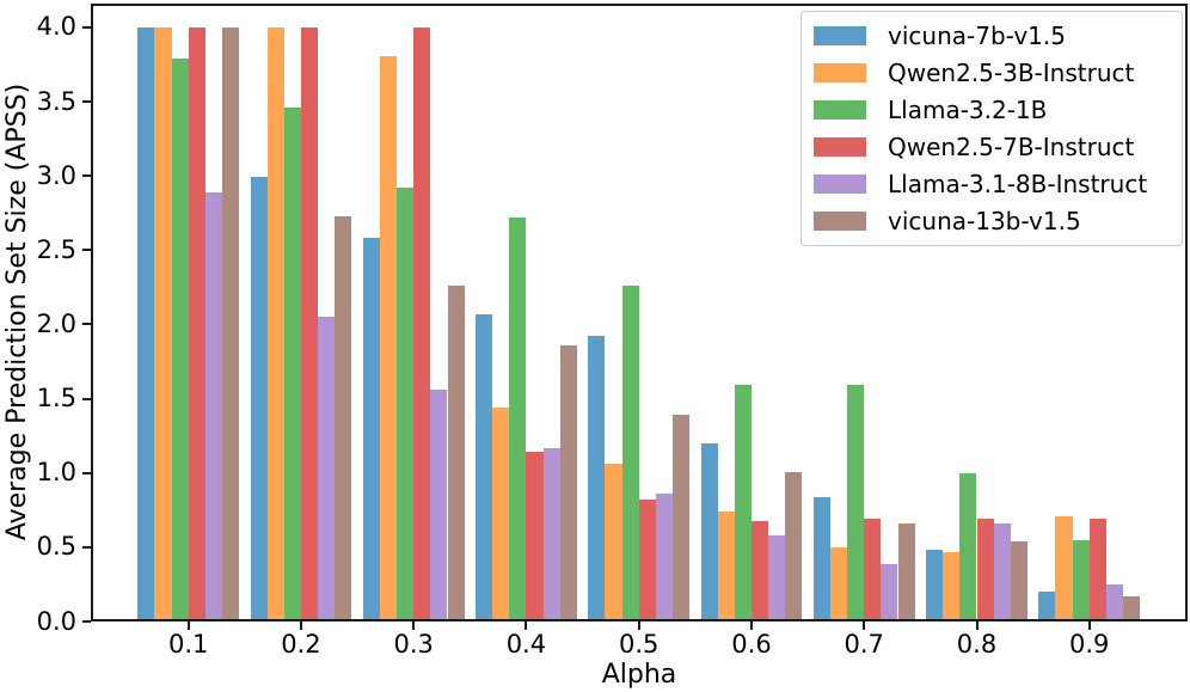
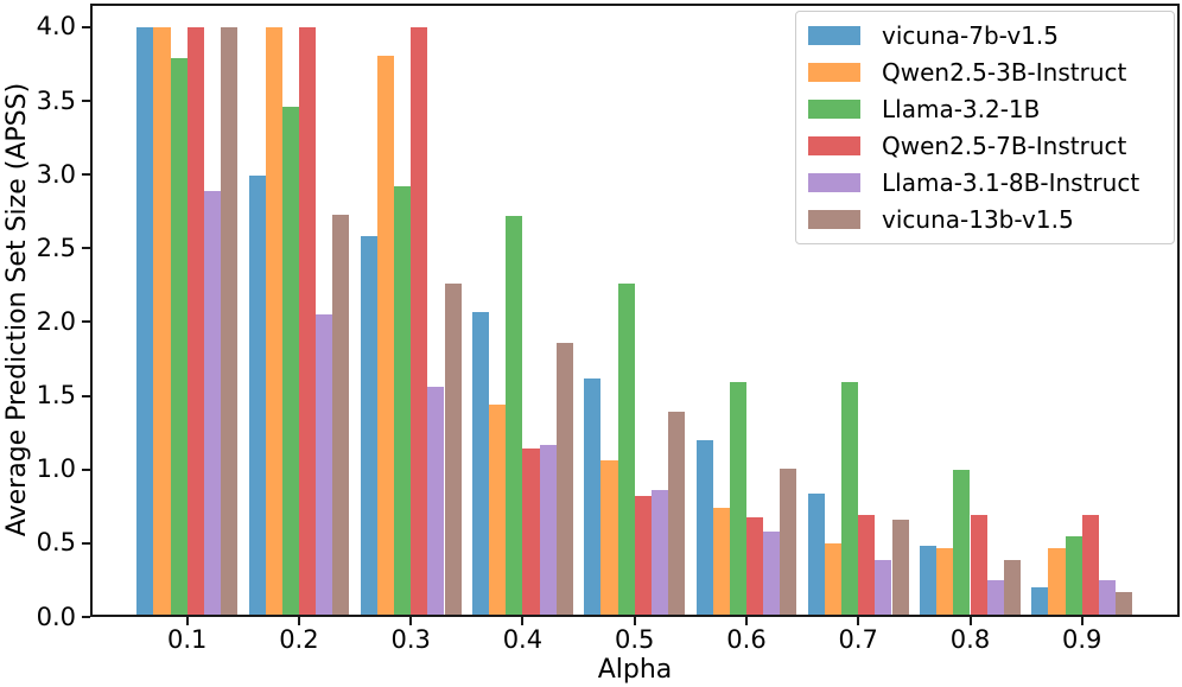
vicuna-7b-v1.5/0.5: 1.92 -> 1.62
Llama-3.1-8B-Instruct/0.8: 0.66 -> 0.25
vicuna-13b-v1.5/0.8: 0.54 -> 0.39
Qwen2.5-3B-Instruct/0.9: 0.71 -> 0.47
